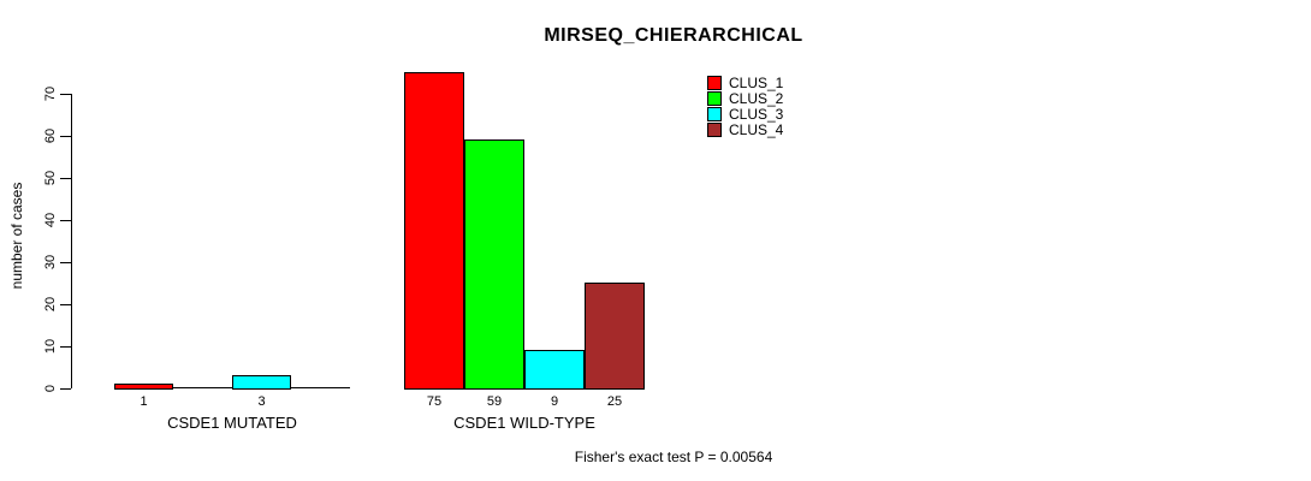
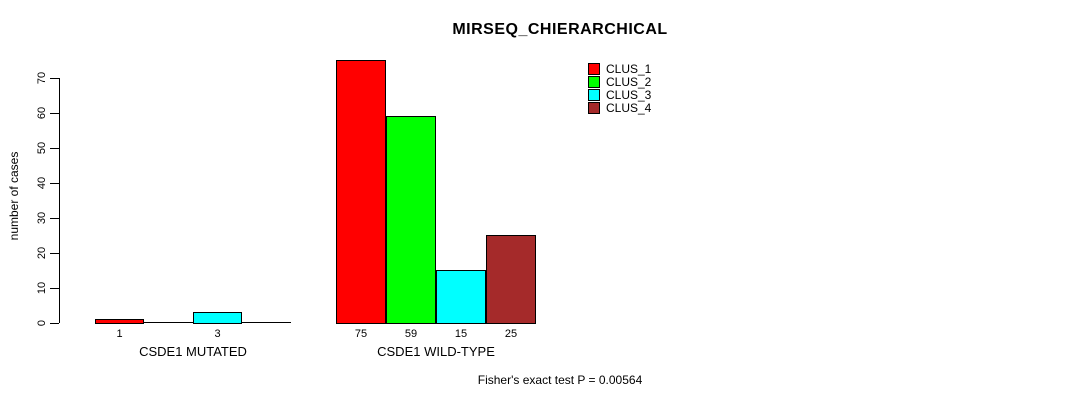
CLUS_3/CSDE1 WILD-TYPE: 9 -> 15
